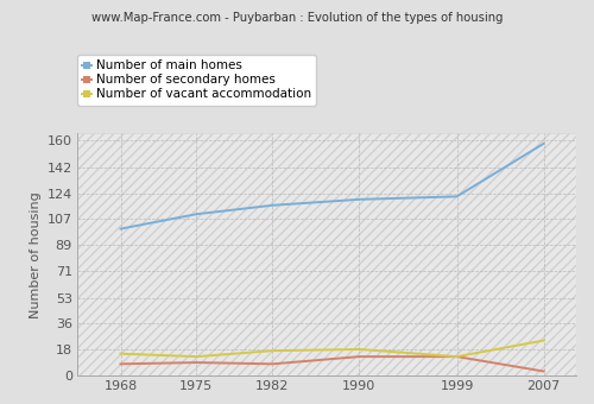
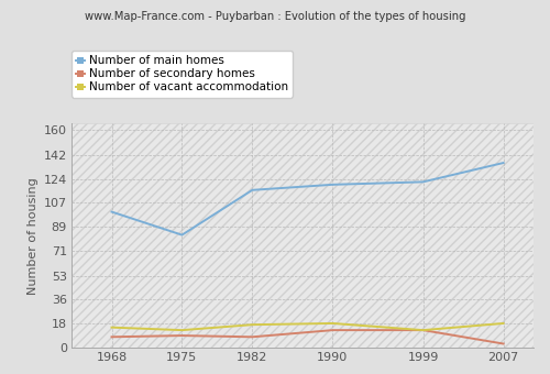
Number of main homes/1975: 110 -> 83
Number of main homes/2007: 158 -> 136
Number of vacant accommodation/2007: 24 -> 18
